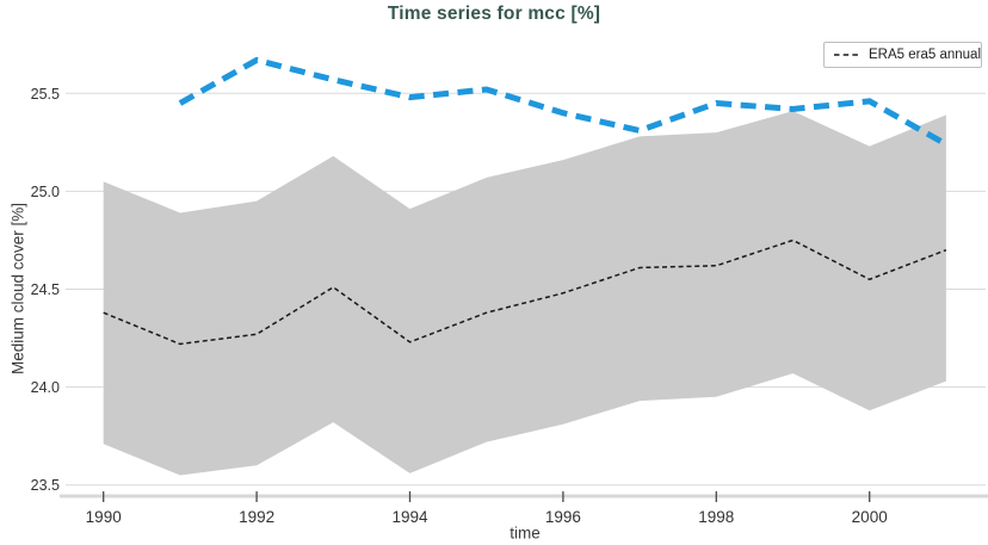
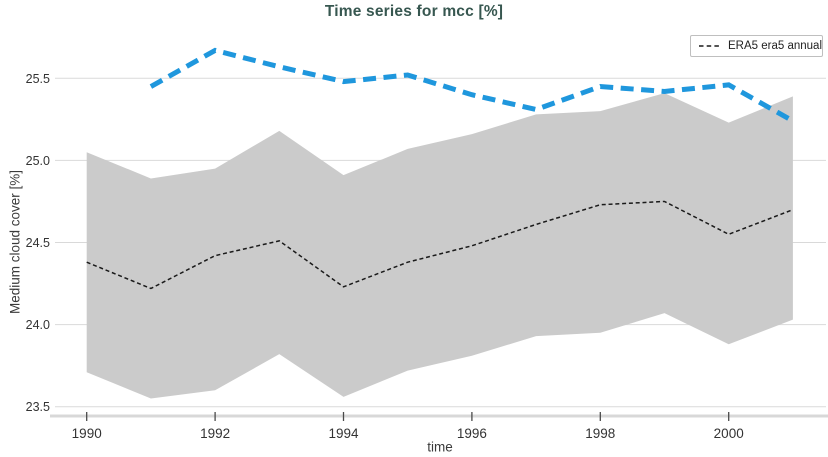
ERA5 era5 annual/1992: 24.27 -> 24.42
ERA5 era5 annual/1998: 24.62 -> 24.73
